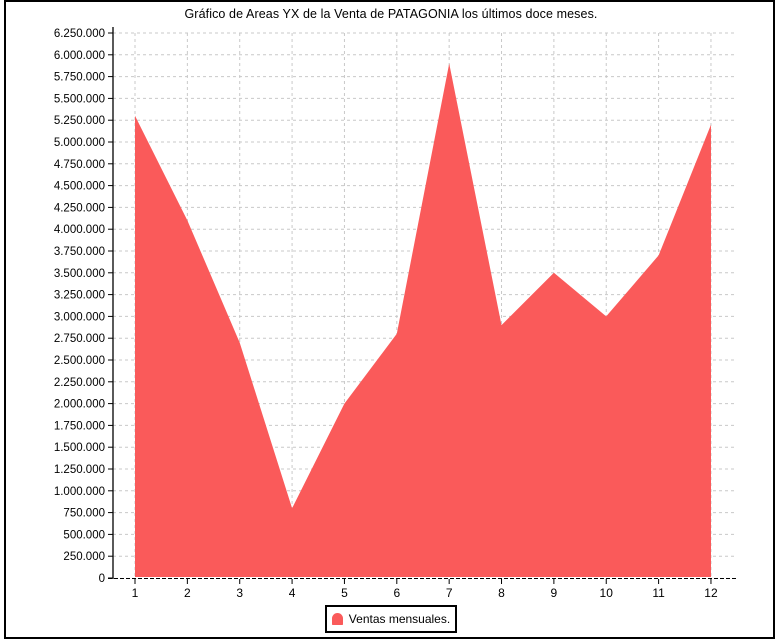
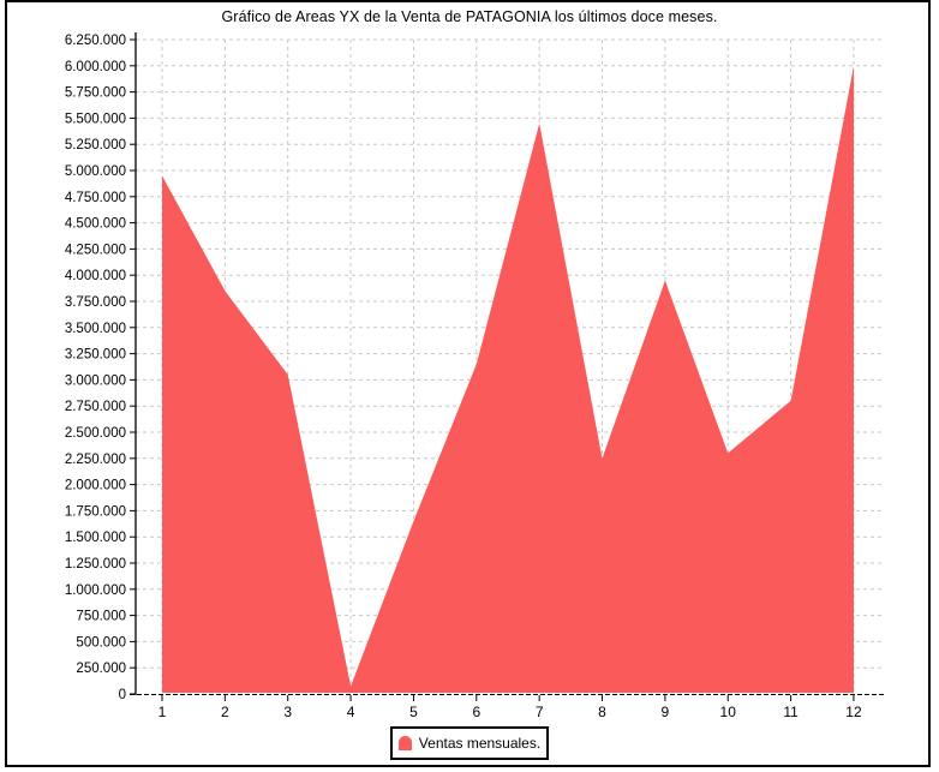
1: 5300000 -> 5000000
2: 4100000 -> 3800000
3: 2700000 -> 3000000
4: 800000 -> 100000
5: 2000000 -> 1600000
6: 2800000 -> 3200000
7: 5900000 -> 5400000
8: 2900000 -> 2200000
9: 3500000 -> 4000000
10: 3000000 -> 2300000
11: 3700000 -> 2800000
12: 5200000 -> 6000000
